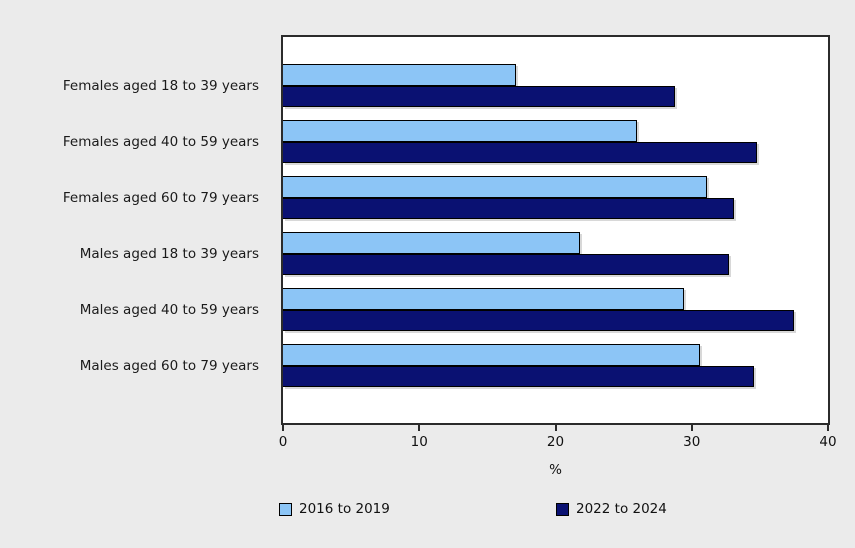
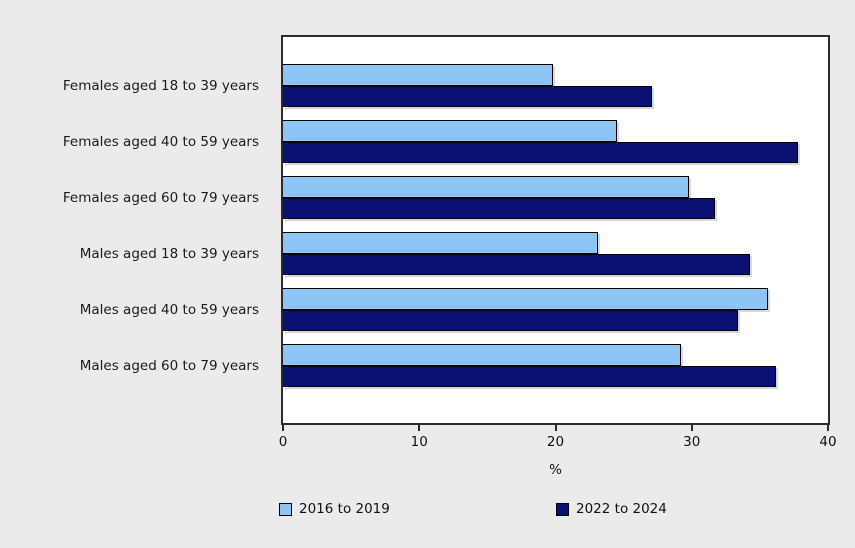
2016 to 2019/Females aged 18 to 39 years: 17.1 -> 19.8
2022 to 2024/Females aged 18 to 39 years: 28.8 -> 27.1
2016 to 2019/Females aged 40 to 59 years: 26.0 -> 24.5
2022 to 2024/Females aged 40 to 59 years: 34.8 -> 37.8
2016 to 2019/Females aged 60 to 79 years: 31.1 -> 29.8
2022 to 2024/Females aged 60 to 79 years: 33.1 -> 31.7
2016 to 2019/Males aged 18 to 39 years: 21.8 -> 23.1
2022 to 2024/Males aged 18 to 39 years: 32.7 -> 34.3
2016 to 2019/Males aged 40 to 59 years: 29.4 -> 35.6
2022 to 2024/Males aged 40 to 59 years: 37.5 -> 33.4
2016 to 2019/Males aged 60 to 79 years: 30.6 -> 29.2
2022 to 2024/Males aged 60 to 79 years: 34.6 -> 36.2
